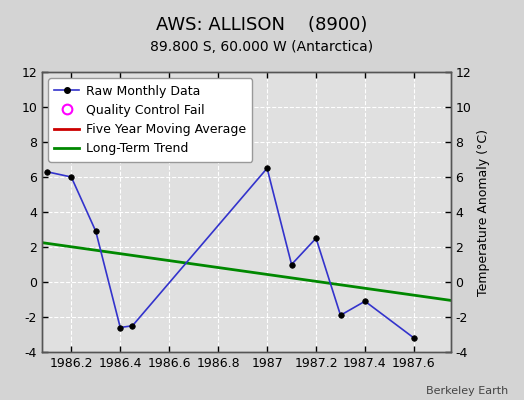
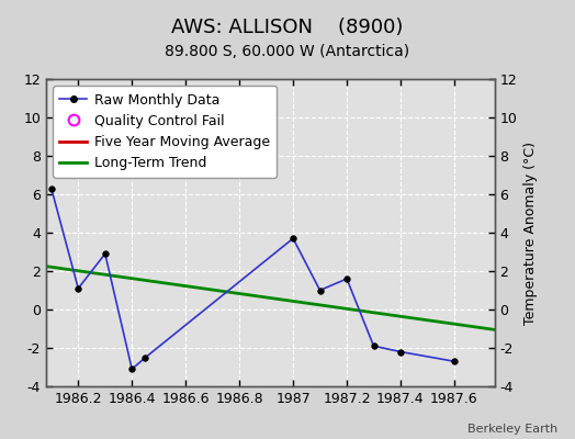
1986.2: 6.0 -> 1.1
1986.4: -2.6 -> -3.1
1987: 6.5 -> 3.7
1987.2: 2.5 -> 1.6
1987.4: -1.1 -> -2.2
1987.6: -3.2 -> -2.7
